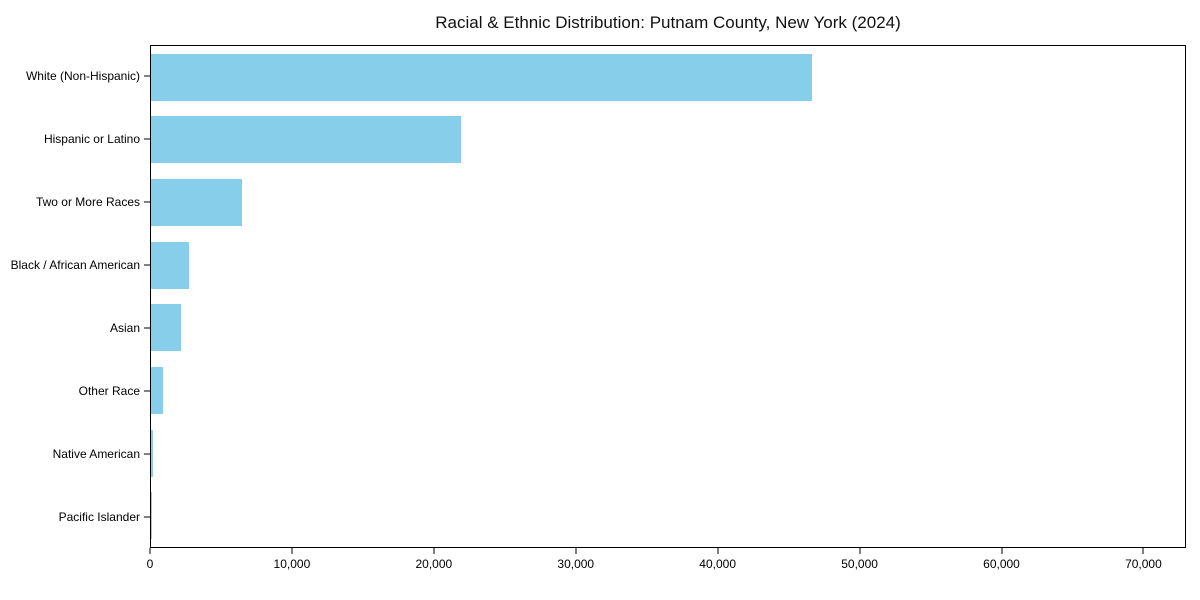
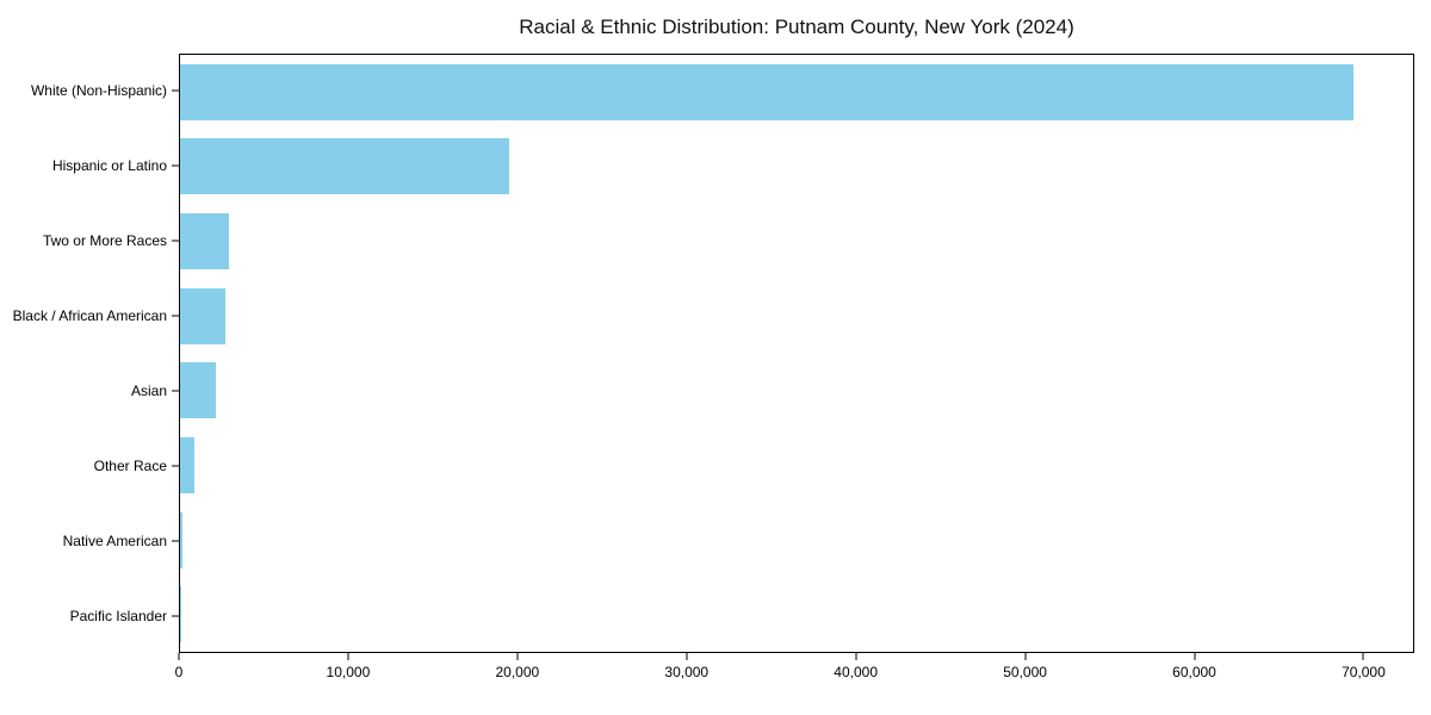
White (Non-Hispanic): 46700 -> 69500
Hispanic or Latino: 21900 -> 19500
Two or More Races: 6400 -> 2900
